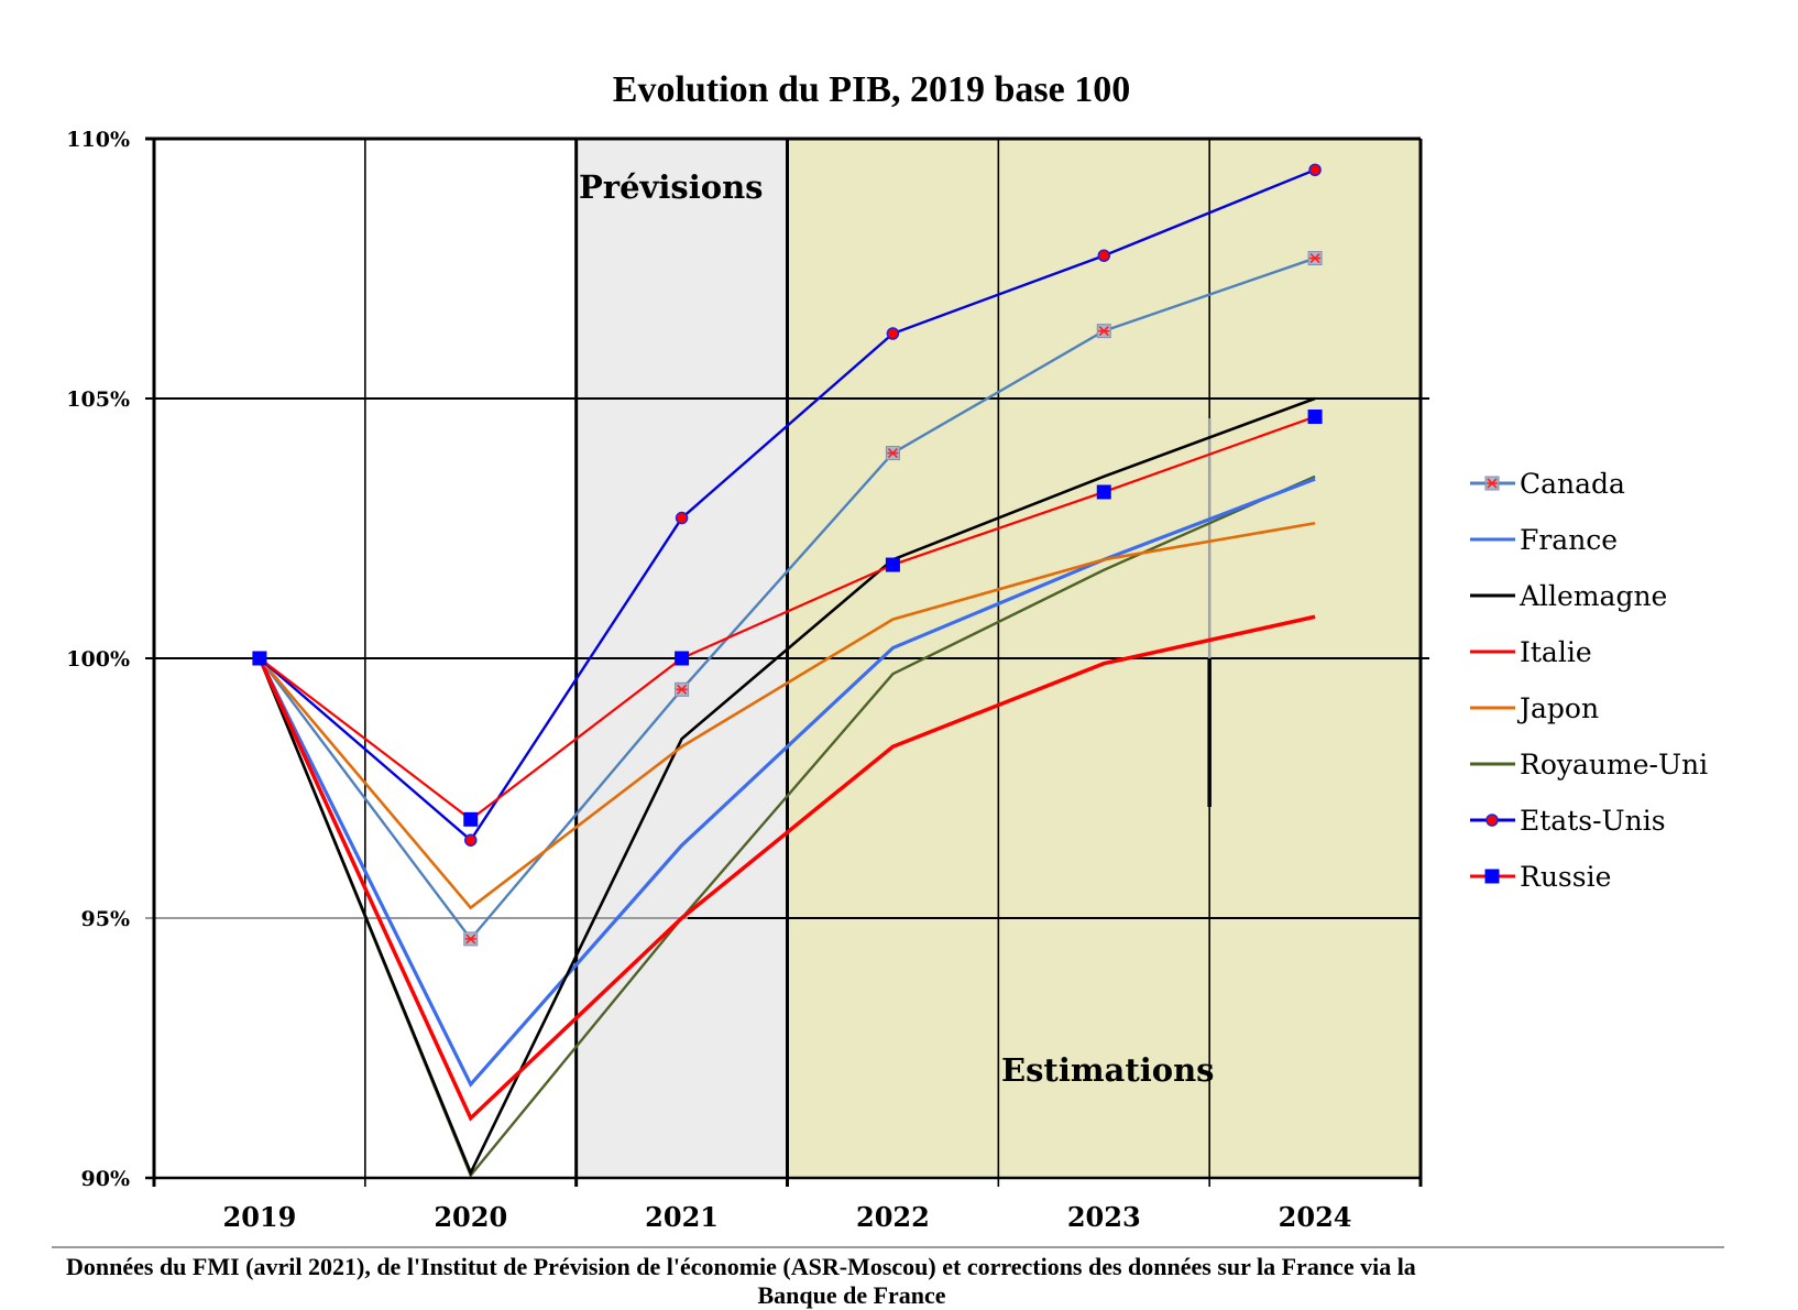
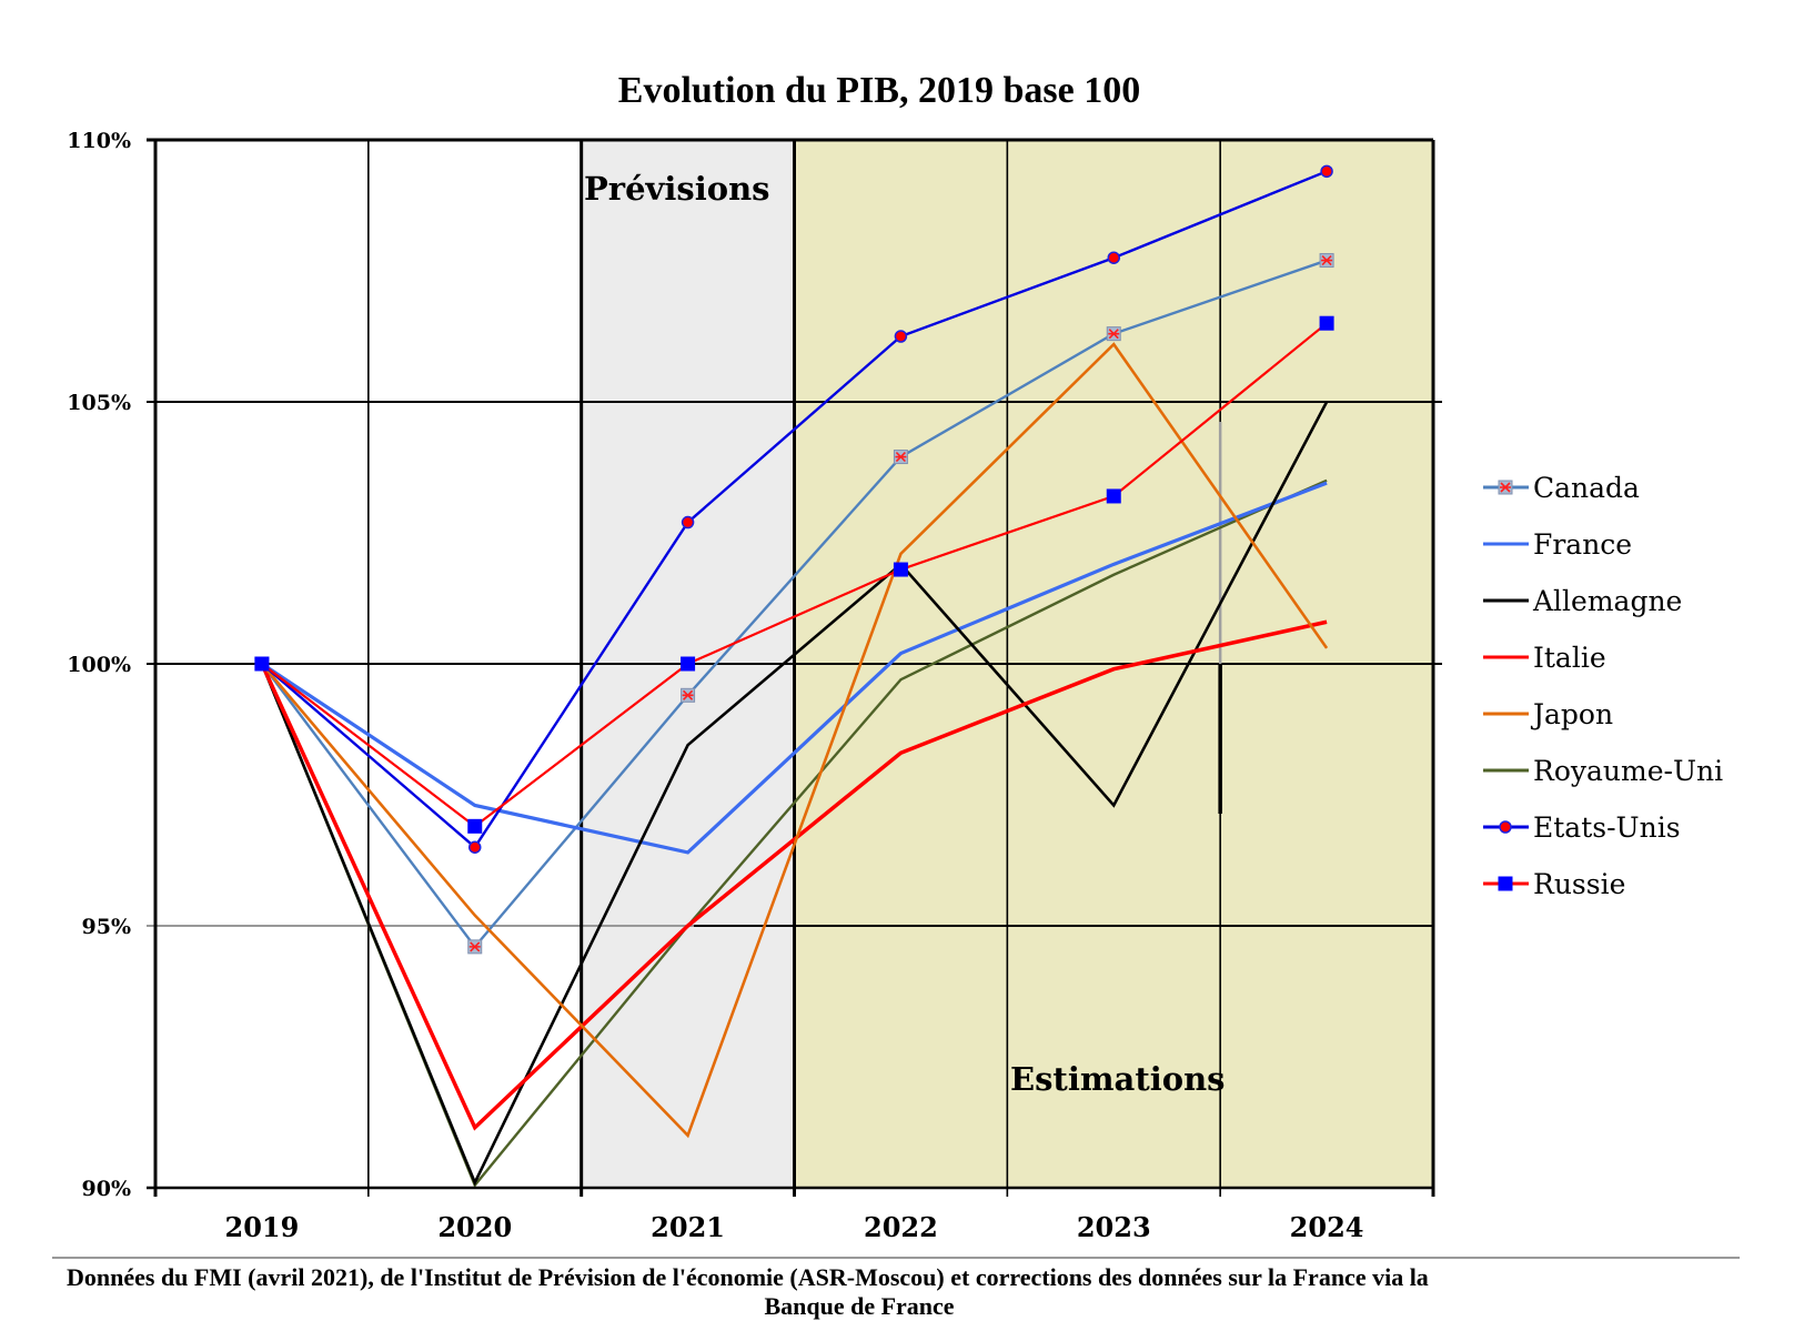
France/2020: 91.8% -> 97.3%
Japon/2021: 98.3% -> 91.0%
Japon/2022: 100.8% -> 102.1%
Allemagne/2023: 103.5% -> 97.3%
Japon/2023: 101.9% -> 106.1%
Japon/2024: 102.6% -> 100.3%
Russie/2024: 104.7% -> 106.5%
